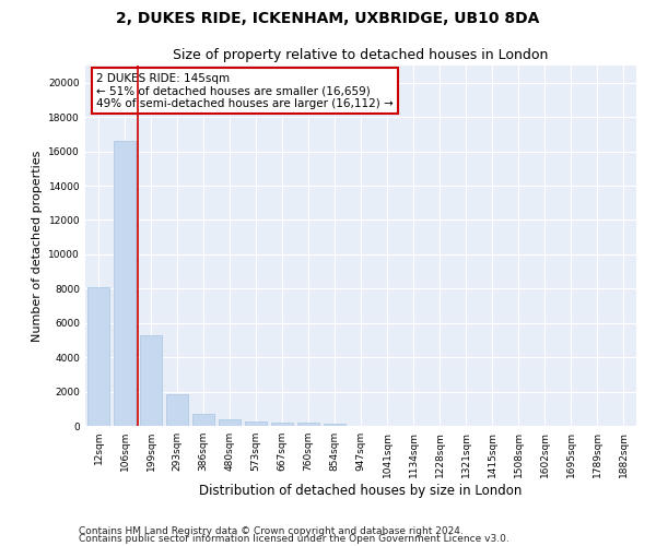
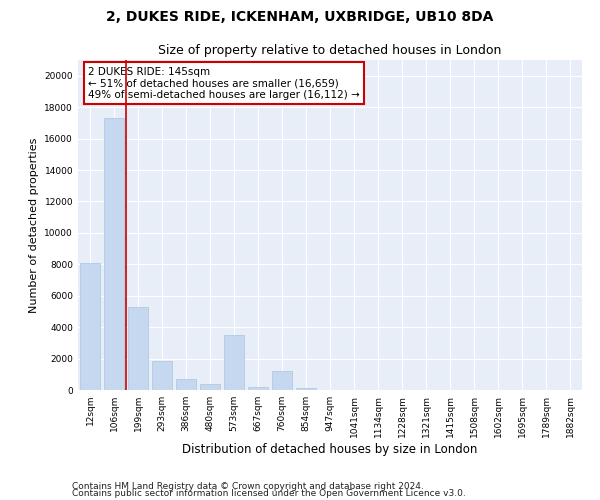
106sqm: 16600 -> 17300
573sqm: 300 -> 3500
760sqm: 200 -> 1200
